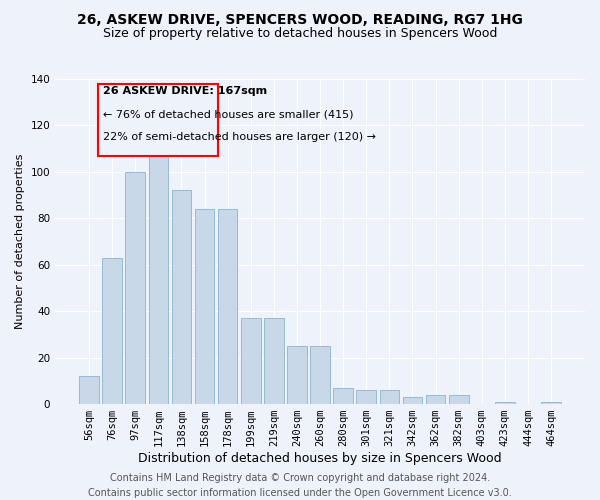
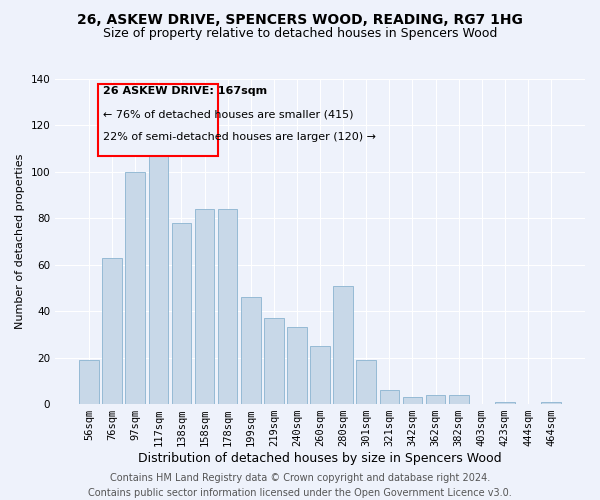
56sqm: 12 -> 19
138sqm: 92 -> 78
199sqm: 37 -> 46
240sqm: 25 -> 33
280sqm: 7 -> 51
301sqm: 6 -> 19
